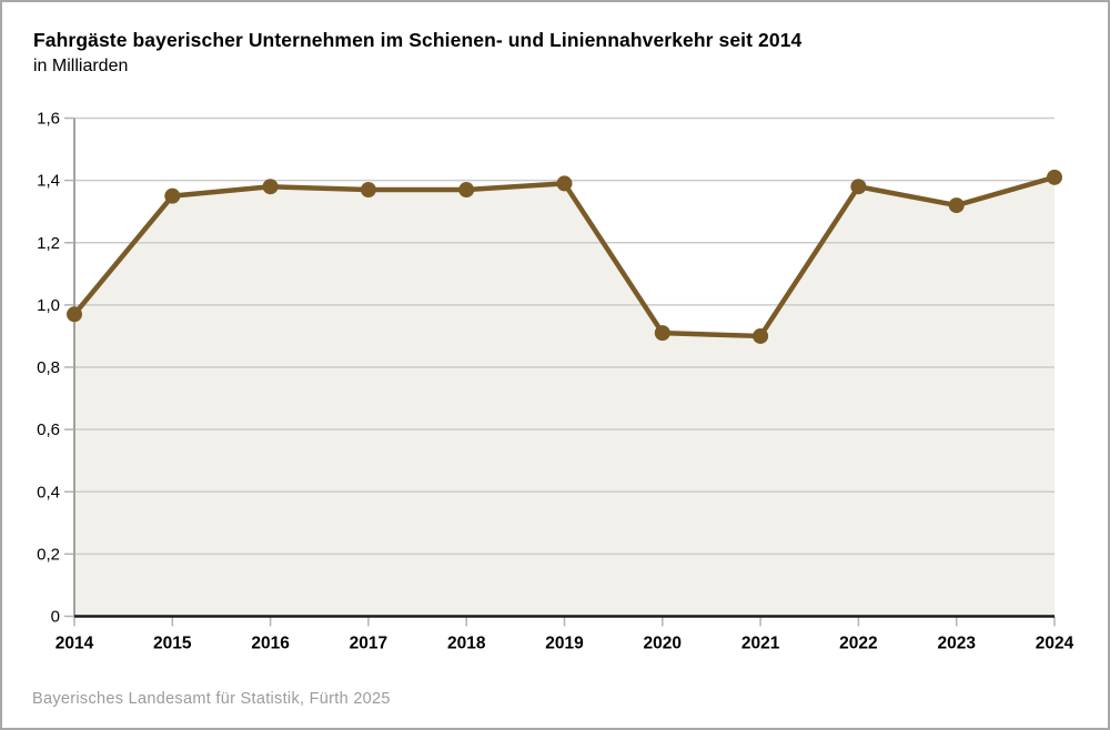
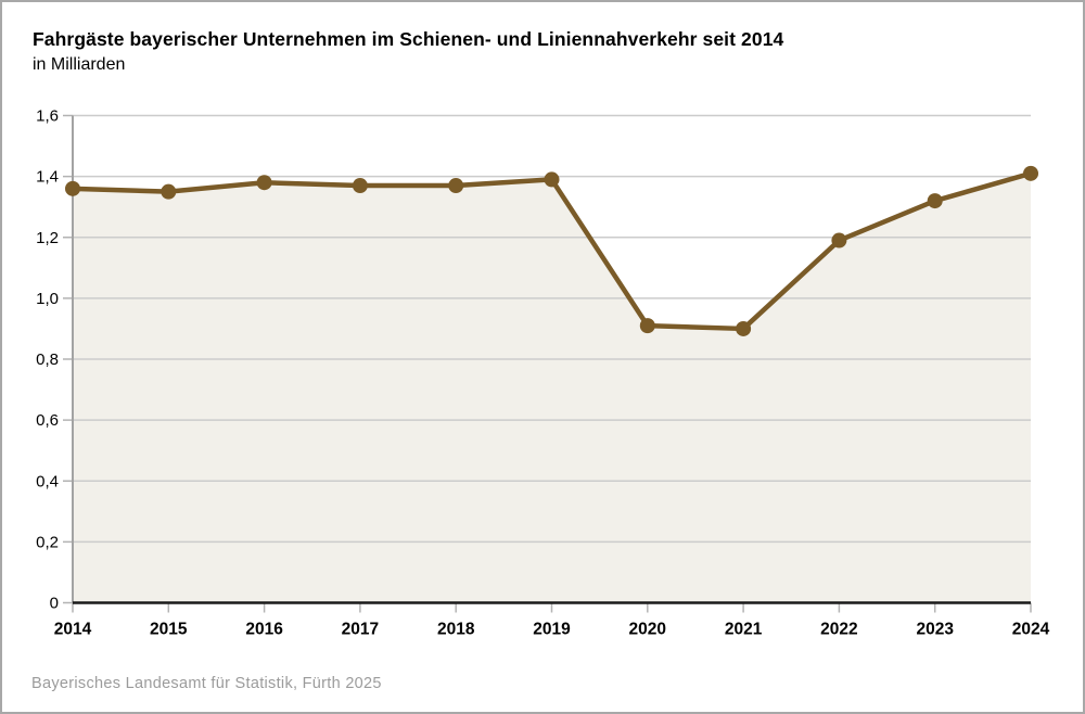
2014: 0,97 -> 1,36
2022: 1,38 -> 1,19
